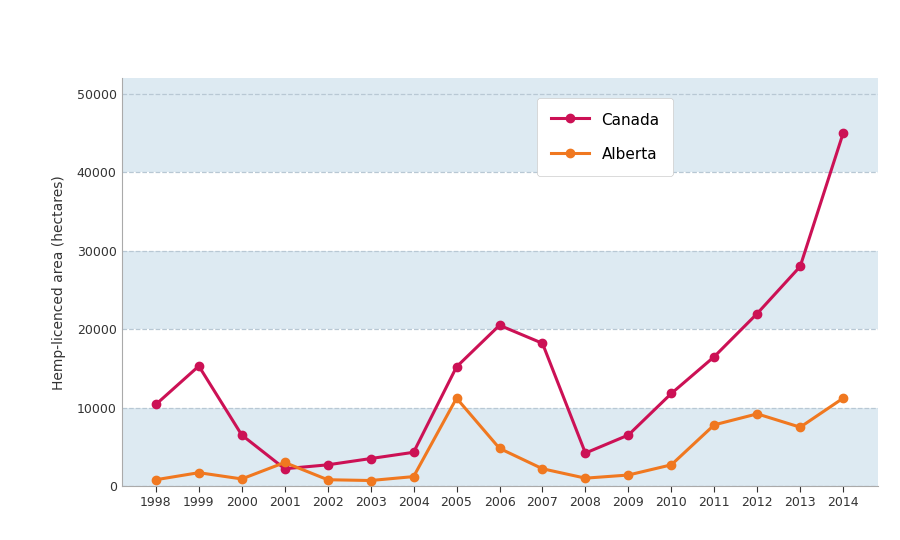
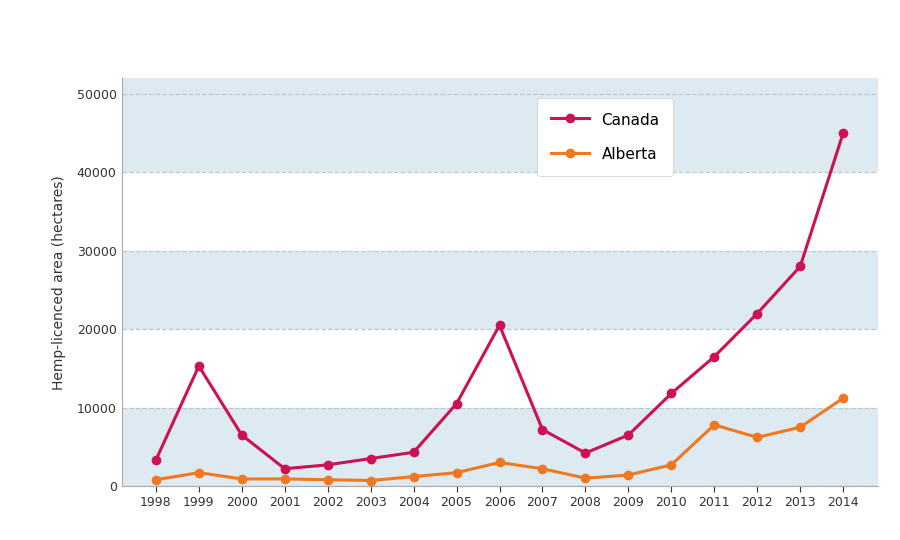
Canada/1998: 10400 -> 3300
Alberta/2001: 3000 -> 900
Canada/2005: 15200 -> 10500
Alberta/2005: 11200 -> 1700
Alberta/2006: 4800 -> 3000
Canada/2007: 18200 -> 7200
Alberta/2012: 9200 -> 6200
